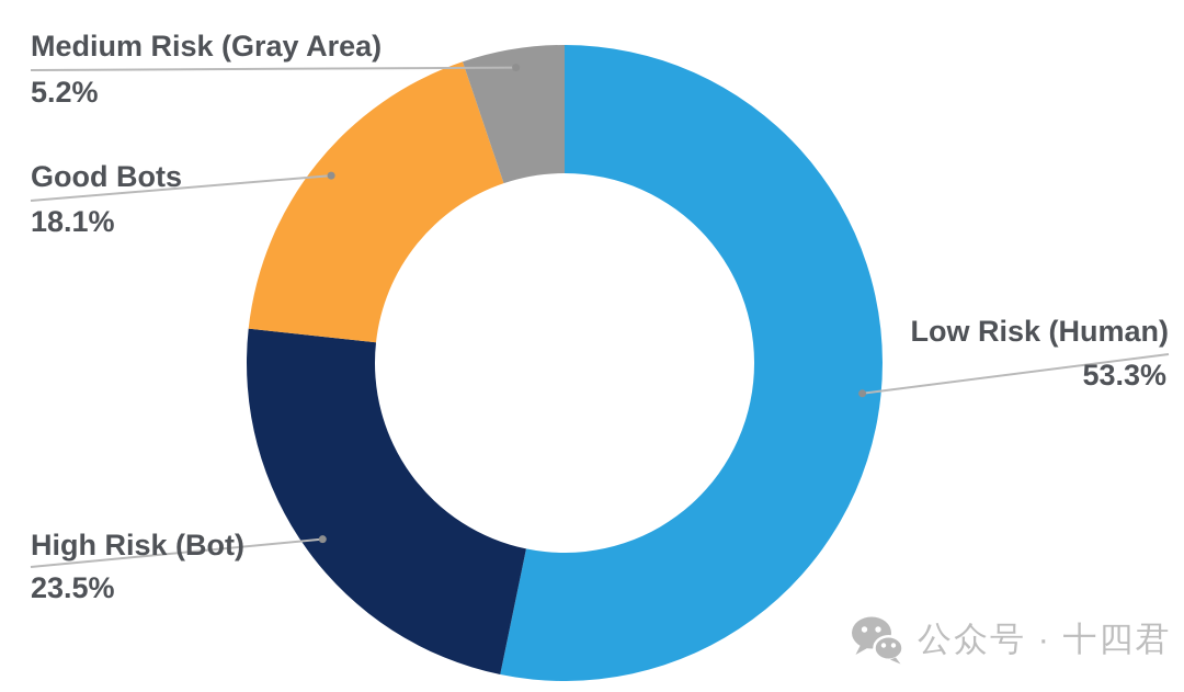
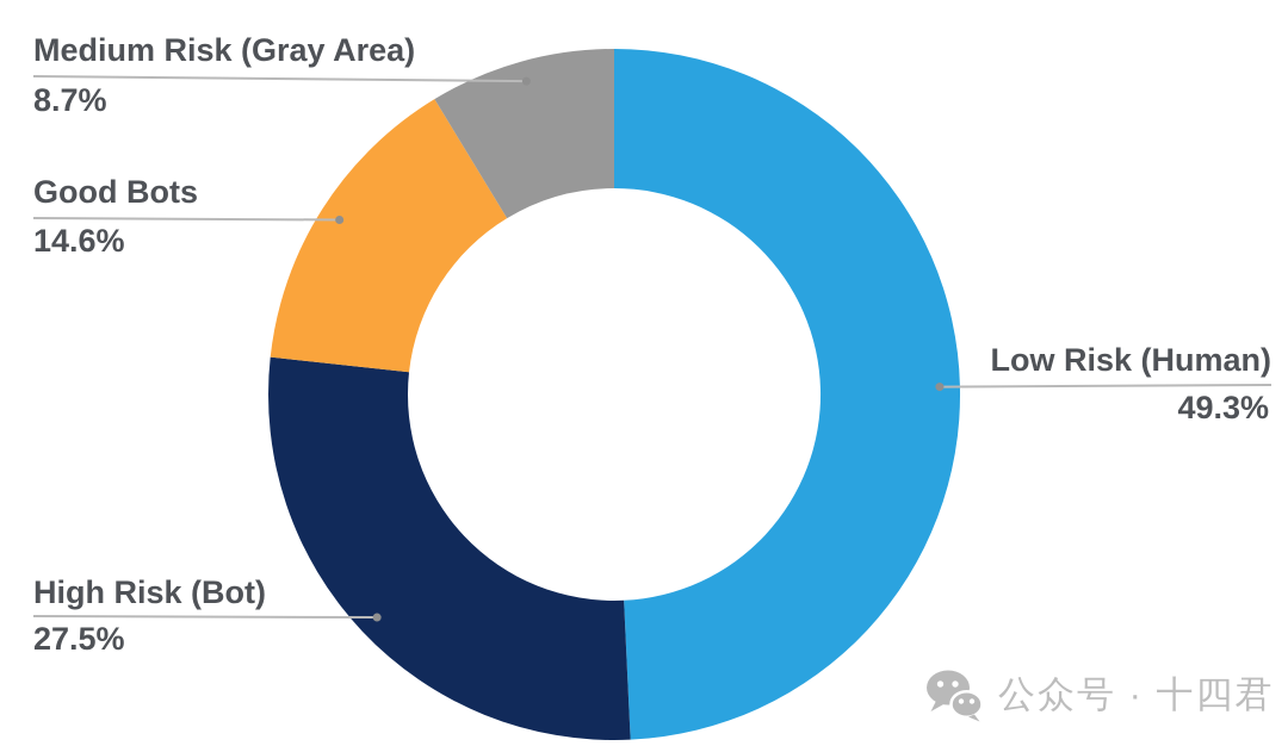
Low Risk (Human): 53.3% -> 49.3%
High Risk (Bot): 23.5% -> 27.5%
Good Bots: 18.1% -> 14.6%
Medium Risk (Gray Area): 5.2% -> 8.7%
